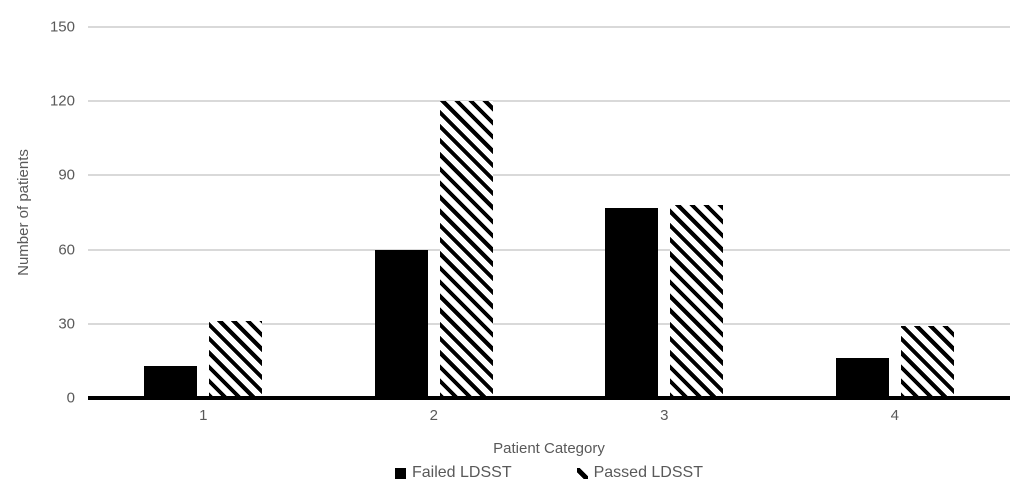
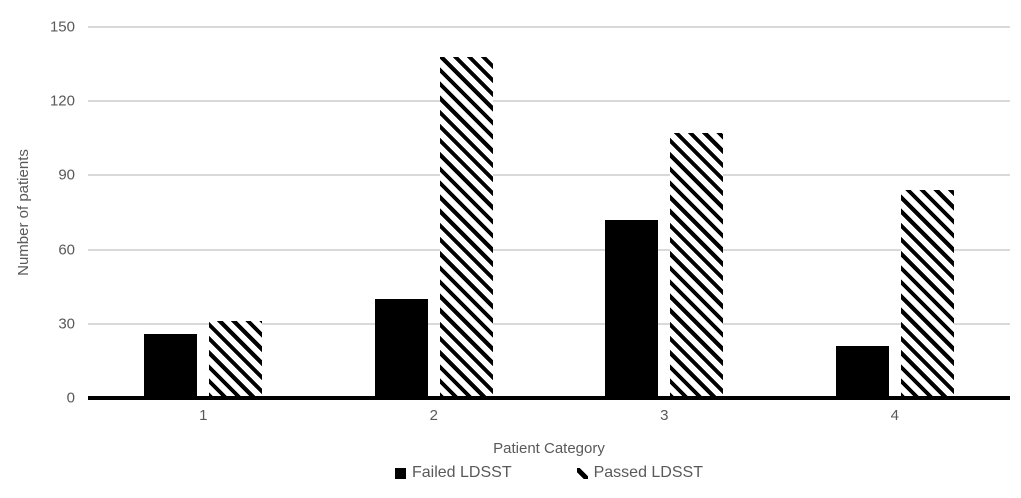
Failed LDSST/1: 13 -> 26
Failed LDSST/2: 60 -> 40
Passed LDSST/2: 120 -> 138
Failed LDSST/3: 77 -> 72
Passed LDSST/3: 78 -> 107
Failed LDSST/4: 16 -> 21
Passed LDSST/4: 29 -> 84
